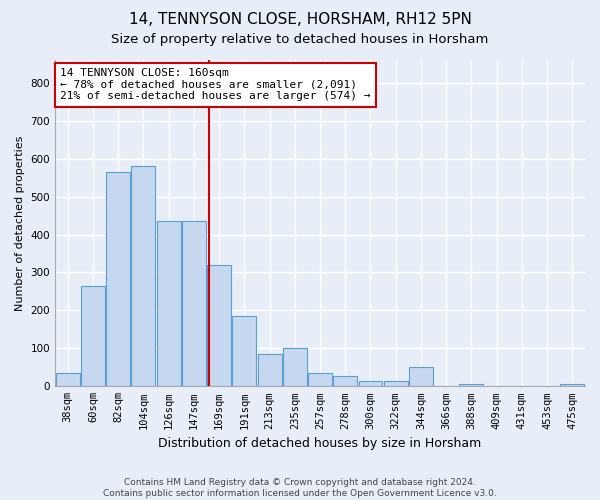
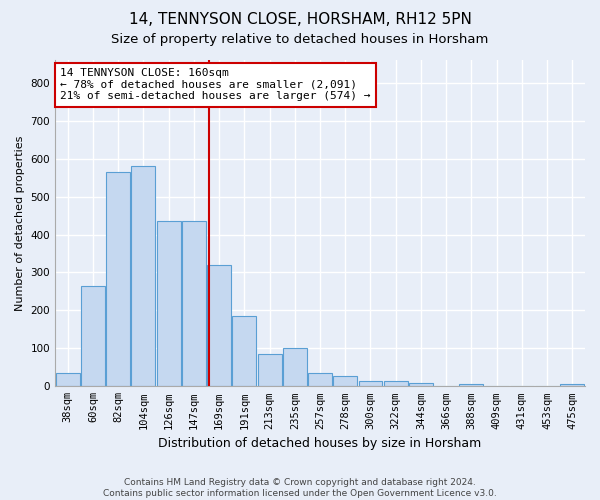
344sqm: 50 -> 10
